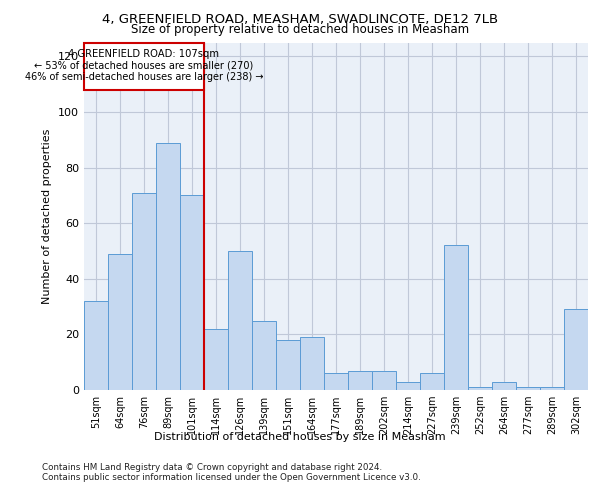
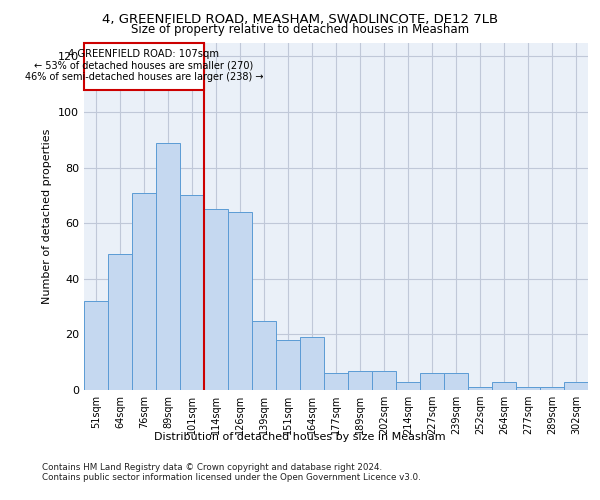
114sqm: 22 -> 65
126sqm: 50 -> 64
239sqm: 52 -> 6
302sqm: 29 -> 3
